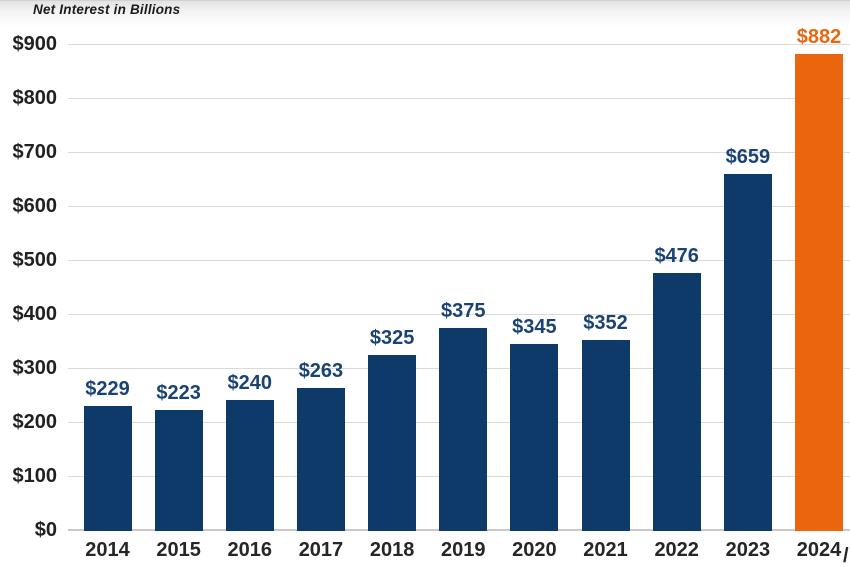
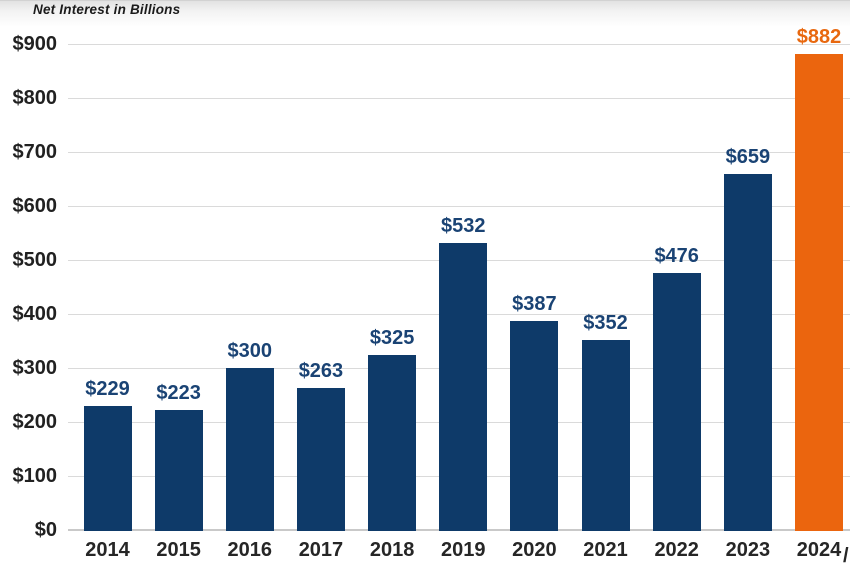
2016: $240 -> $300
2019: $375 -> $532
2020: $345 -> $387
